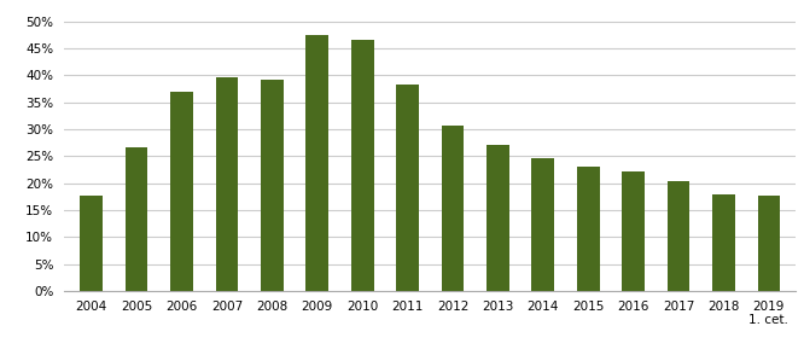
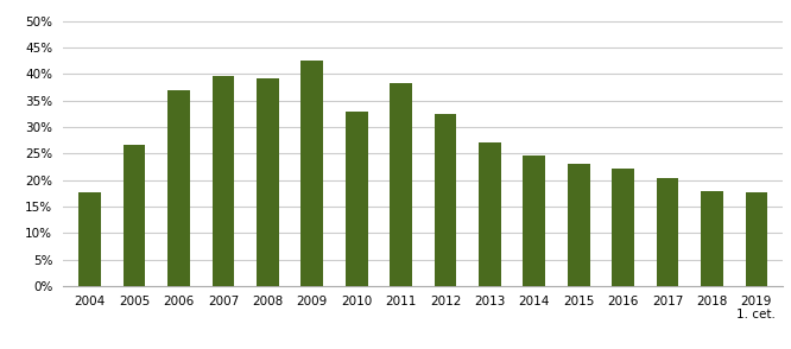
2009: 47.5% -> 42.5%
2010: 46.5% -> 33.0%
2012: 30.8% -> 32.5%
